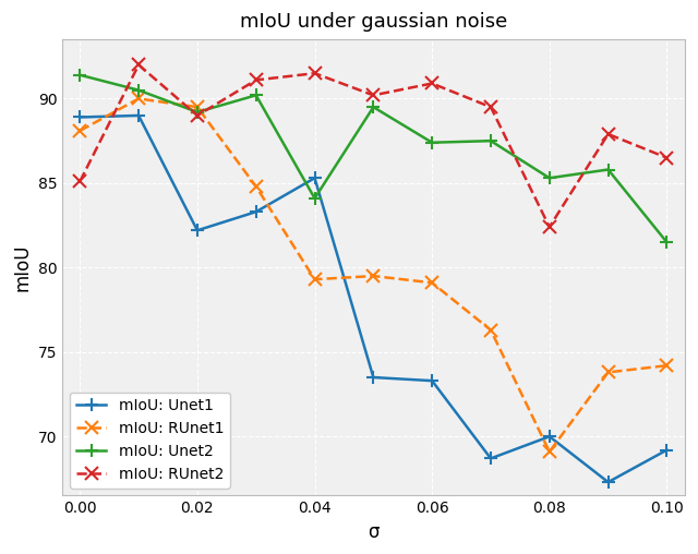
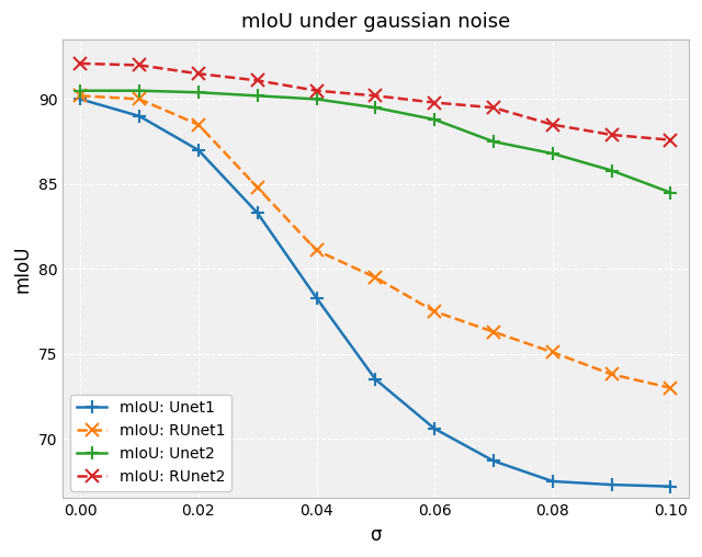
mIoU: Unet1/0.00: 88.9 -> 90.0
mIoU: RUnet1/0.00: 88.1 -> 90.2
mIoU: Unet2/0.00: 91.4 -> 90.5
mIoU: RUnet2/0.00: 85.1 -> 92.1
mIoU: Unet1/0.02: 82.2 -> 87.0
mIoU: RUnet1/0.02: 89.5 -> 88.5
mIoU: Unet2/0.02: 89.2 -> 90.4
mIoU: RUnet2/0.02: 89.0 -> 91.5
mIoU: Unet1/0.04: 85.3 -> 78.3
mIoU: RUnet1/0.04: 79.3 -> 81.1
mIoU: Unet2/0.04: 84.1 -> 90.0
mIoU: RUnet2/0.04: 91.5 -> 90.5
mIoU: Unet1/0.06: 73.3 -> 70.6
mIoU: RUnet1/0.06: 79.1 -> 77.5
mIoU: Unet2/0.06: 87.4 -> 88.8
mIoU: RUnet2/0.06: 90.9 -> 89.8
mIoU: Unet1/0.08: 70.0 -> 67.5
mIoU: RUnet1/0.08: 69.1 -> 75.1
mIoU: Unet2/0.08: 85.3 -> 86.8
mIoU: RUnet2/0.08: 82.4 -> 88.5
mIoU: Unet1/0.10: 69.2 -> 67.2
mIoU: RUnet1/0.10: 74.2 -> 73.0
mIoU: Unet2/0.10: 81.5 -> 84.5
mIoU: RUnet2/0.10: 86.5 -> 87.6
